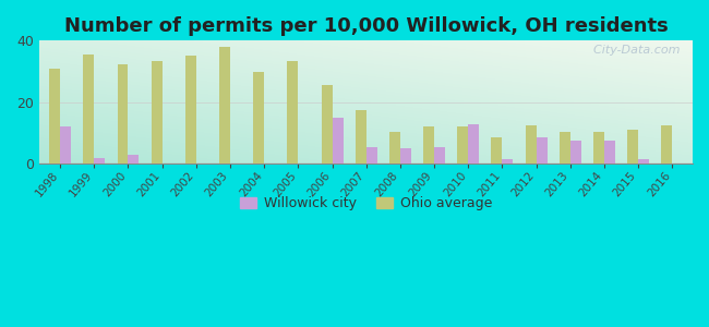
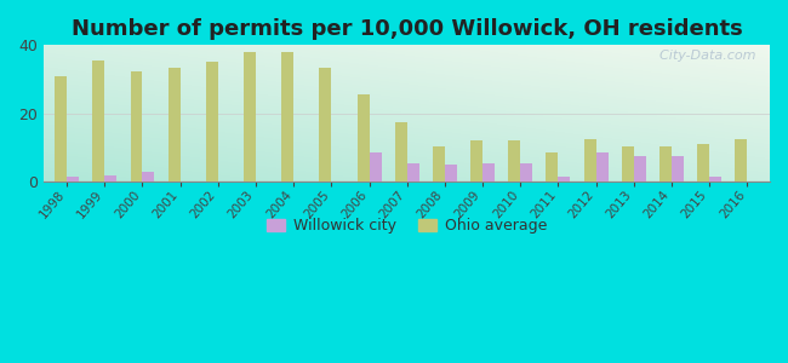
Willowick city/1998: 12.0 -> 1.5
Ohio average/2004: 30.0 -> 38.0
Willowick city/2006: 15.0 -> 8.5
Willowick city/2010: 13.0 -> 5.5
